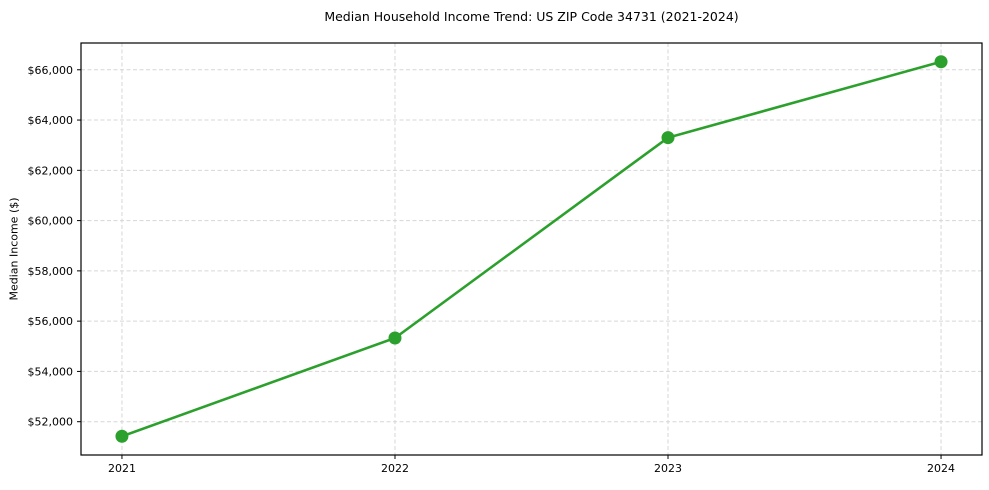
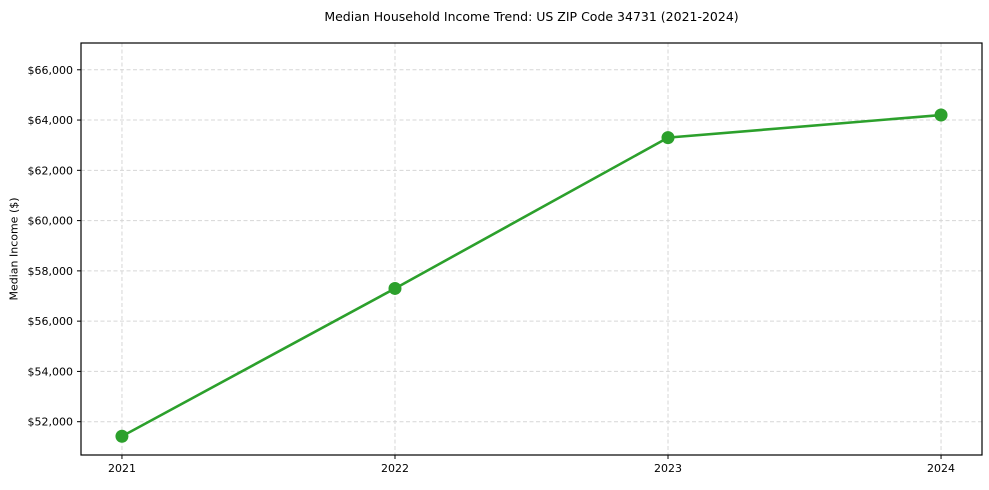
2022: $55300 -> $57300
2024: $66300 -> $64200
